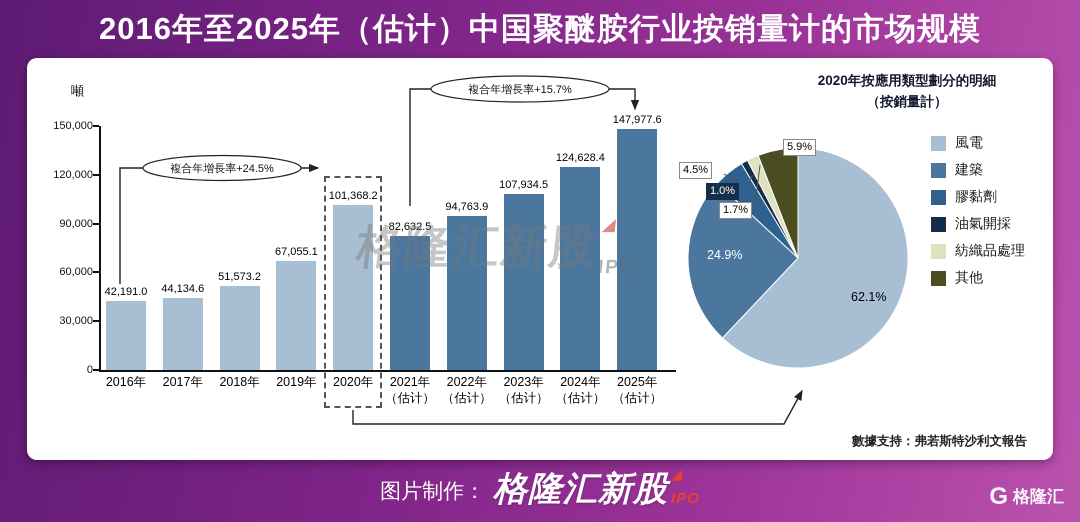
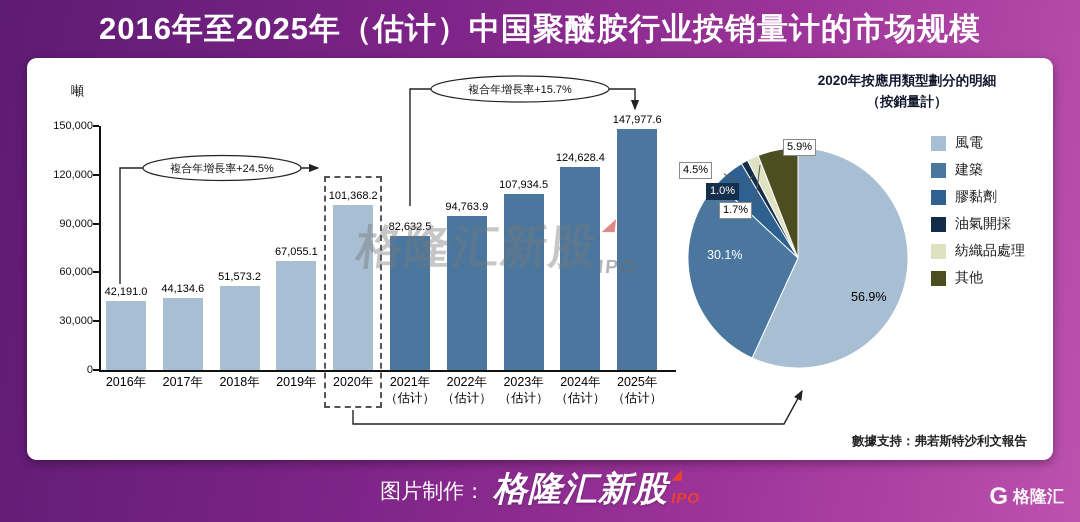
2020年按應用類型劃分的明細/風電: 62.1% -> 56.9%
2020年按應用類型劃分的明細/建築: 24.9% -> 30.1%
